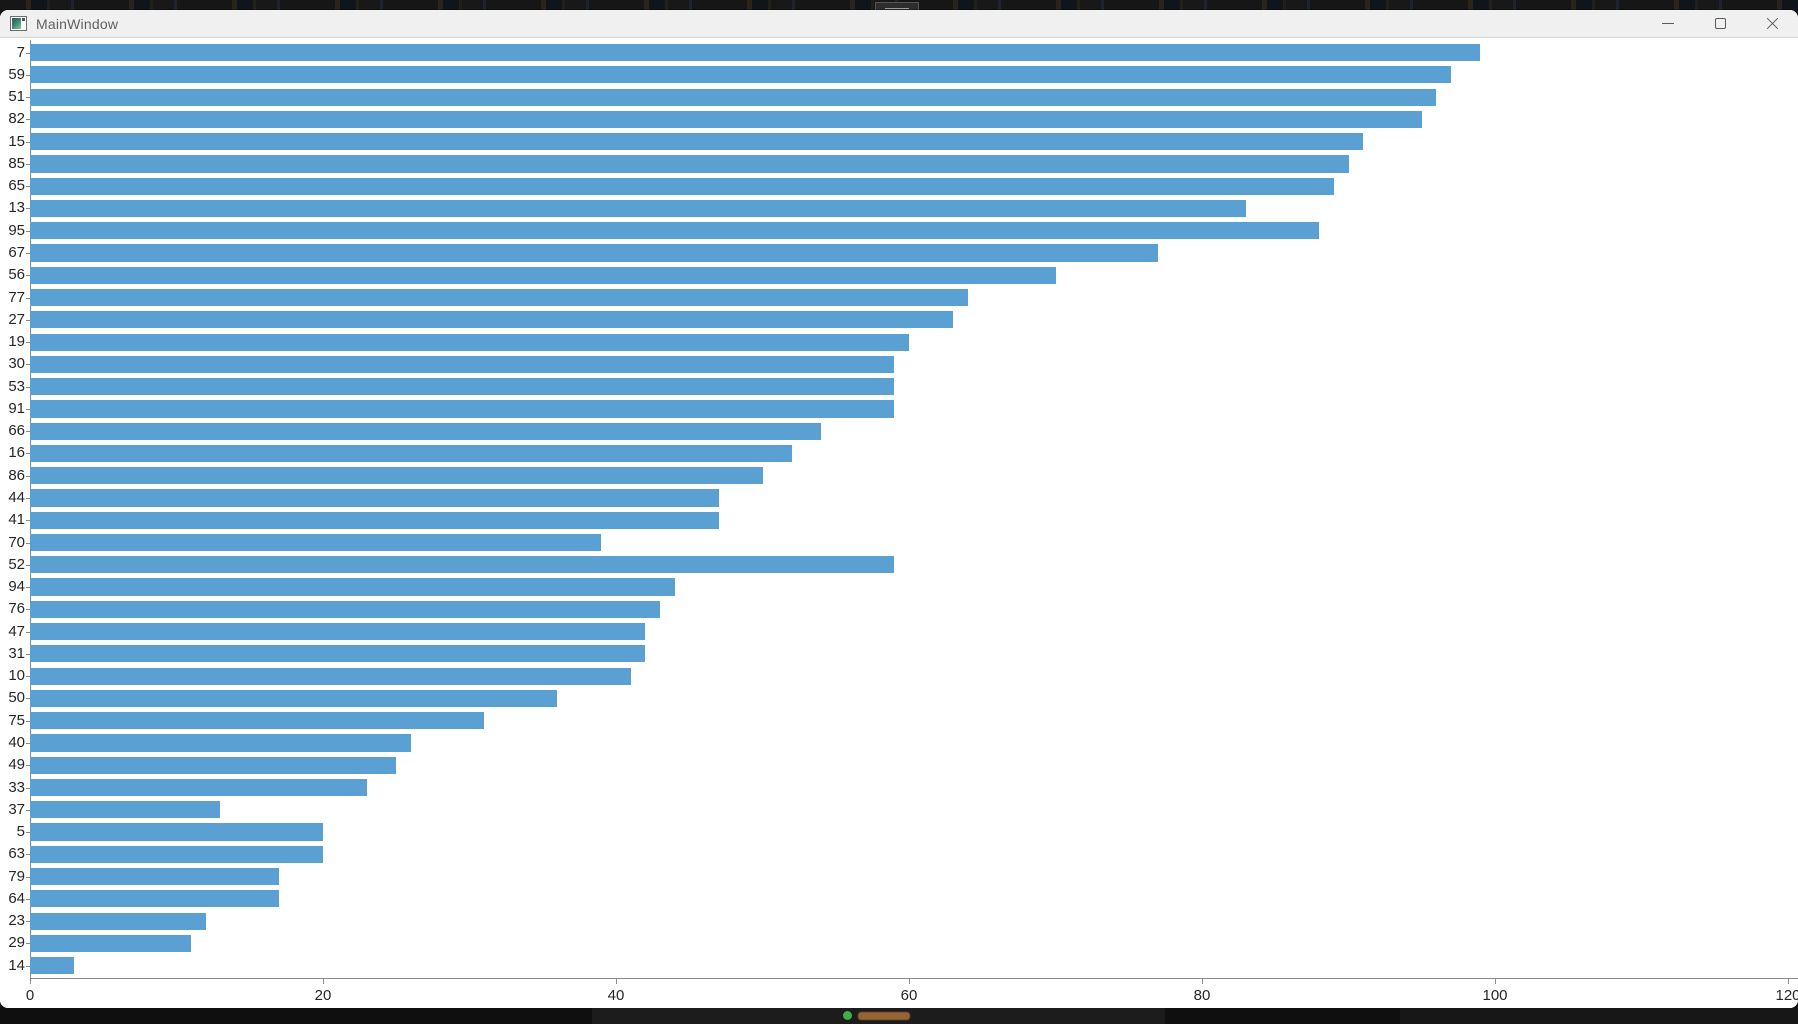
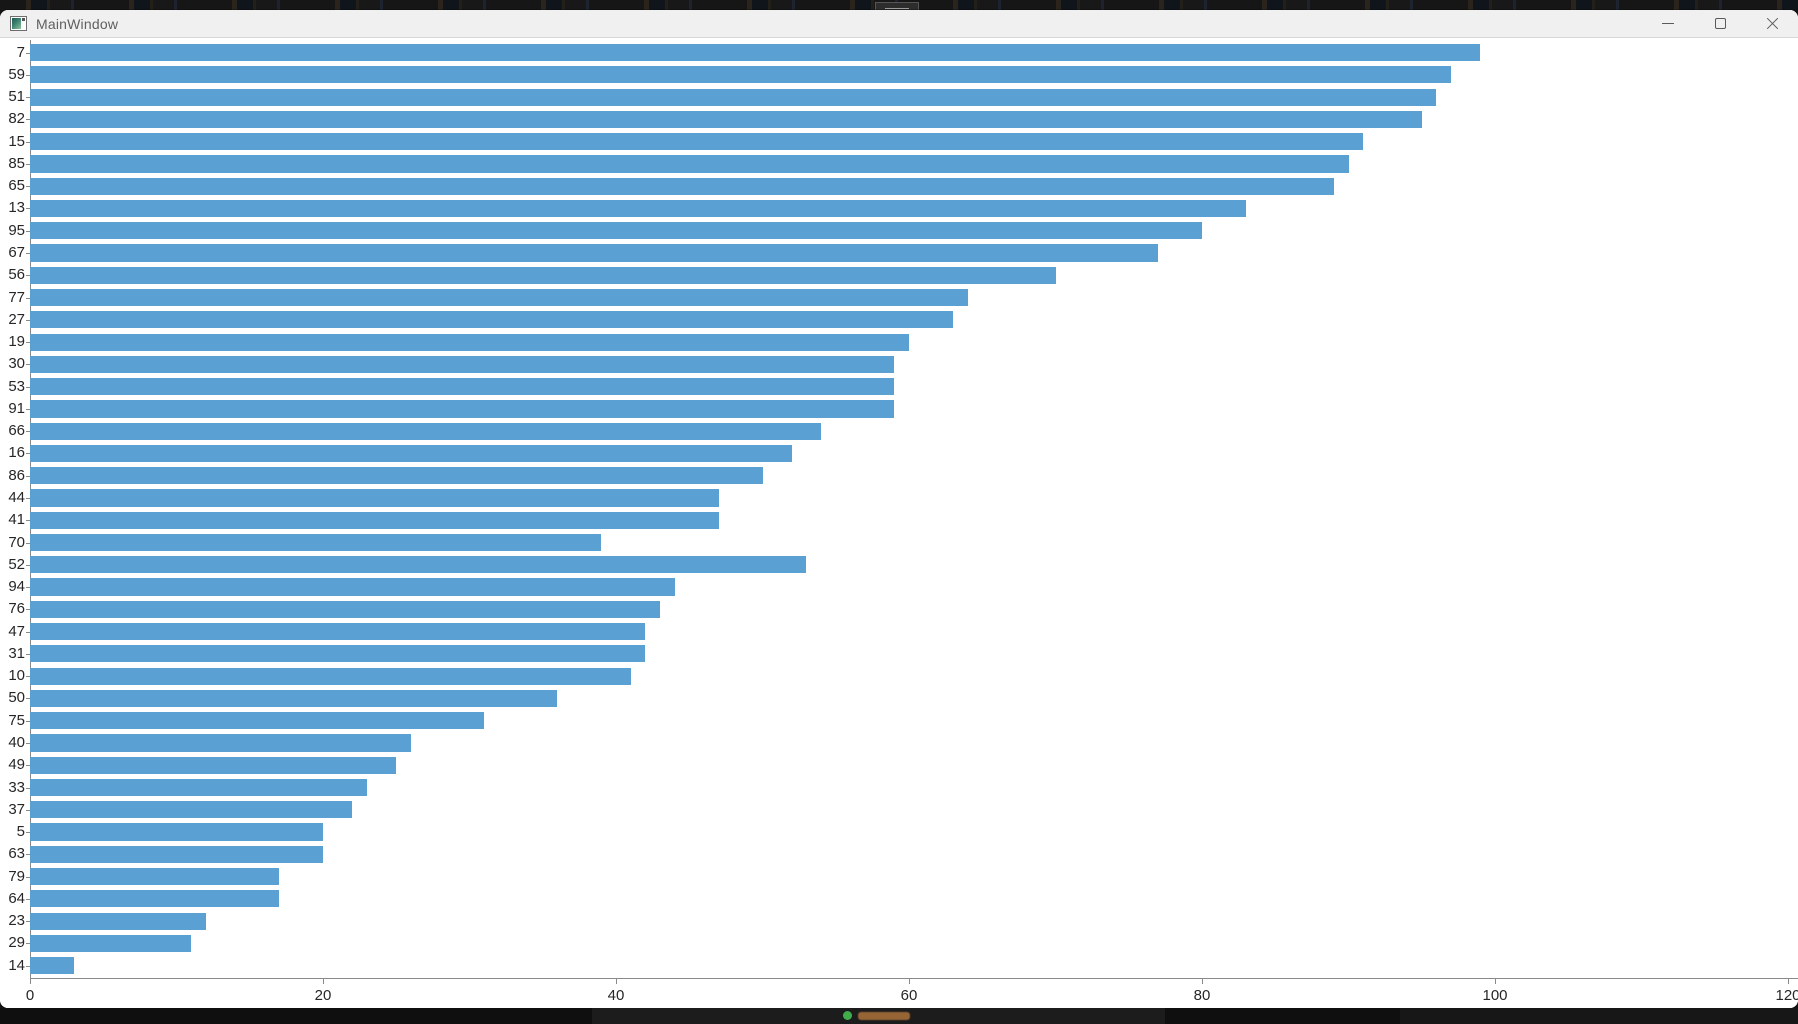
95: 88 -> 80
52: 59 -> 53
37: 13 -> 22
